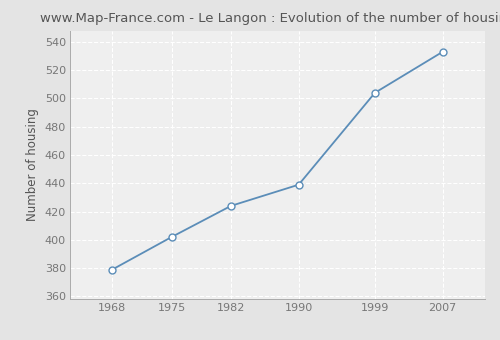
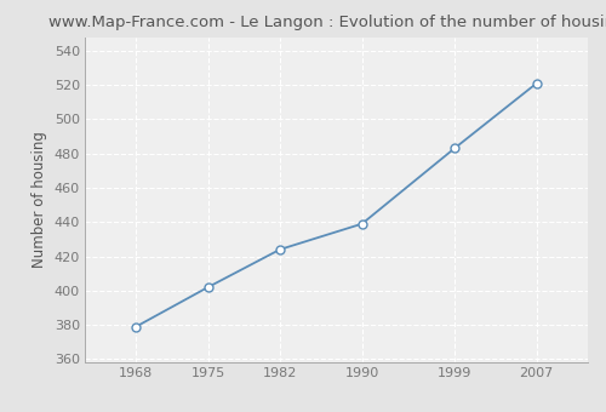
1999: 504 -> 483
2007: 533 -> 521
